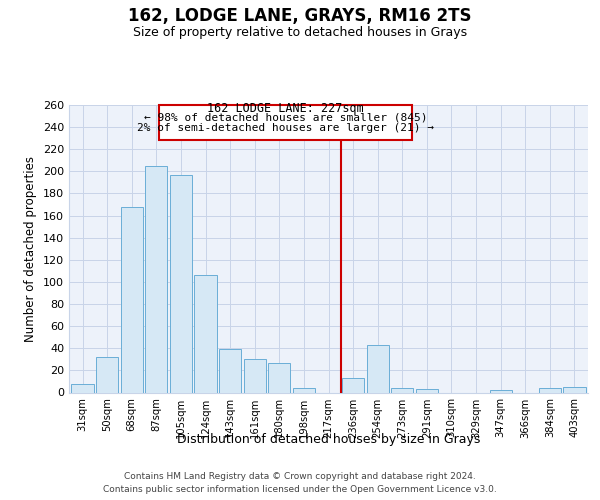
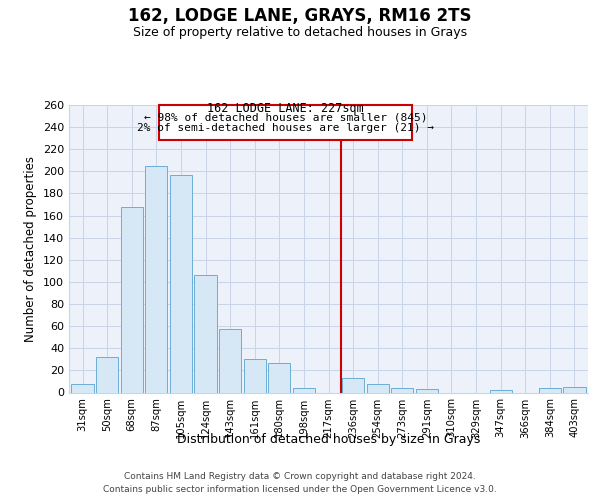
143sqm: 39 -> 57
254sqm: 43 -> 8
